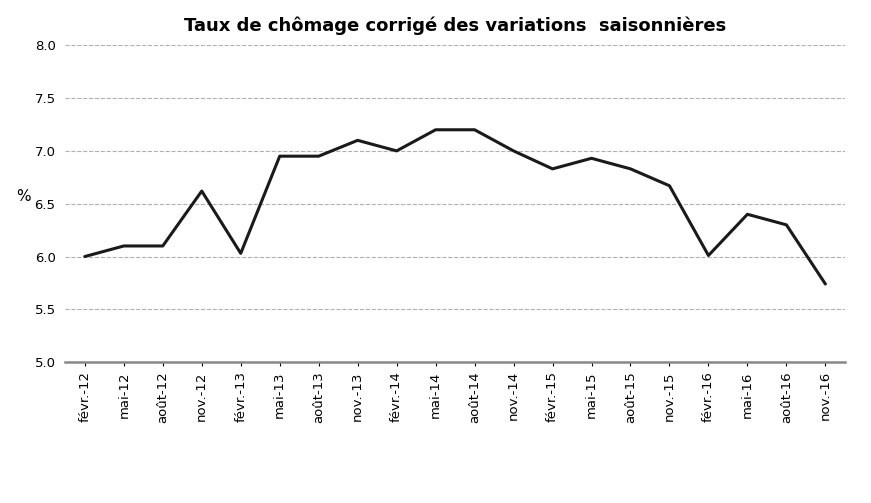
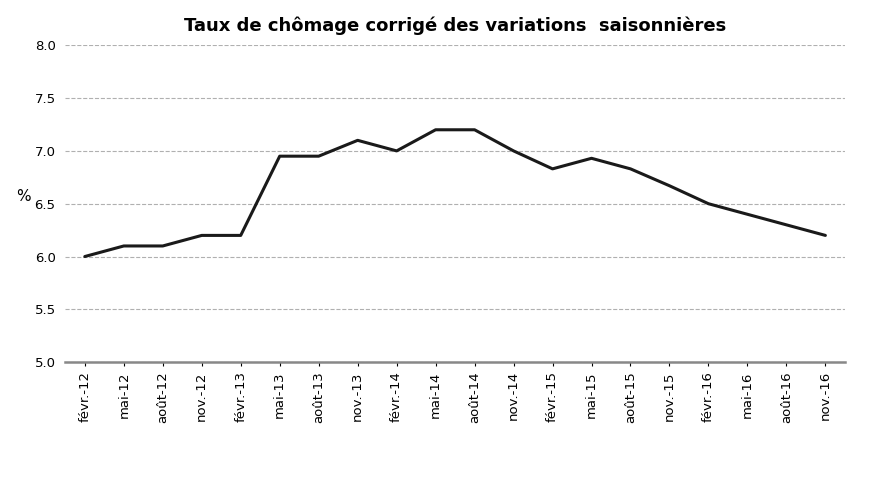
nov.-12: 6.62 -> 6.20
févr.-13: 6.03 -> 6.20
févr.-16: 6.01 -> 6.50
nov.-16: 5.74 -> 6.20
